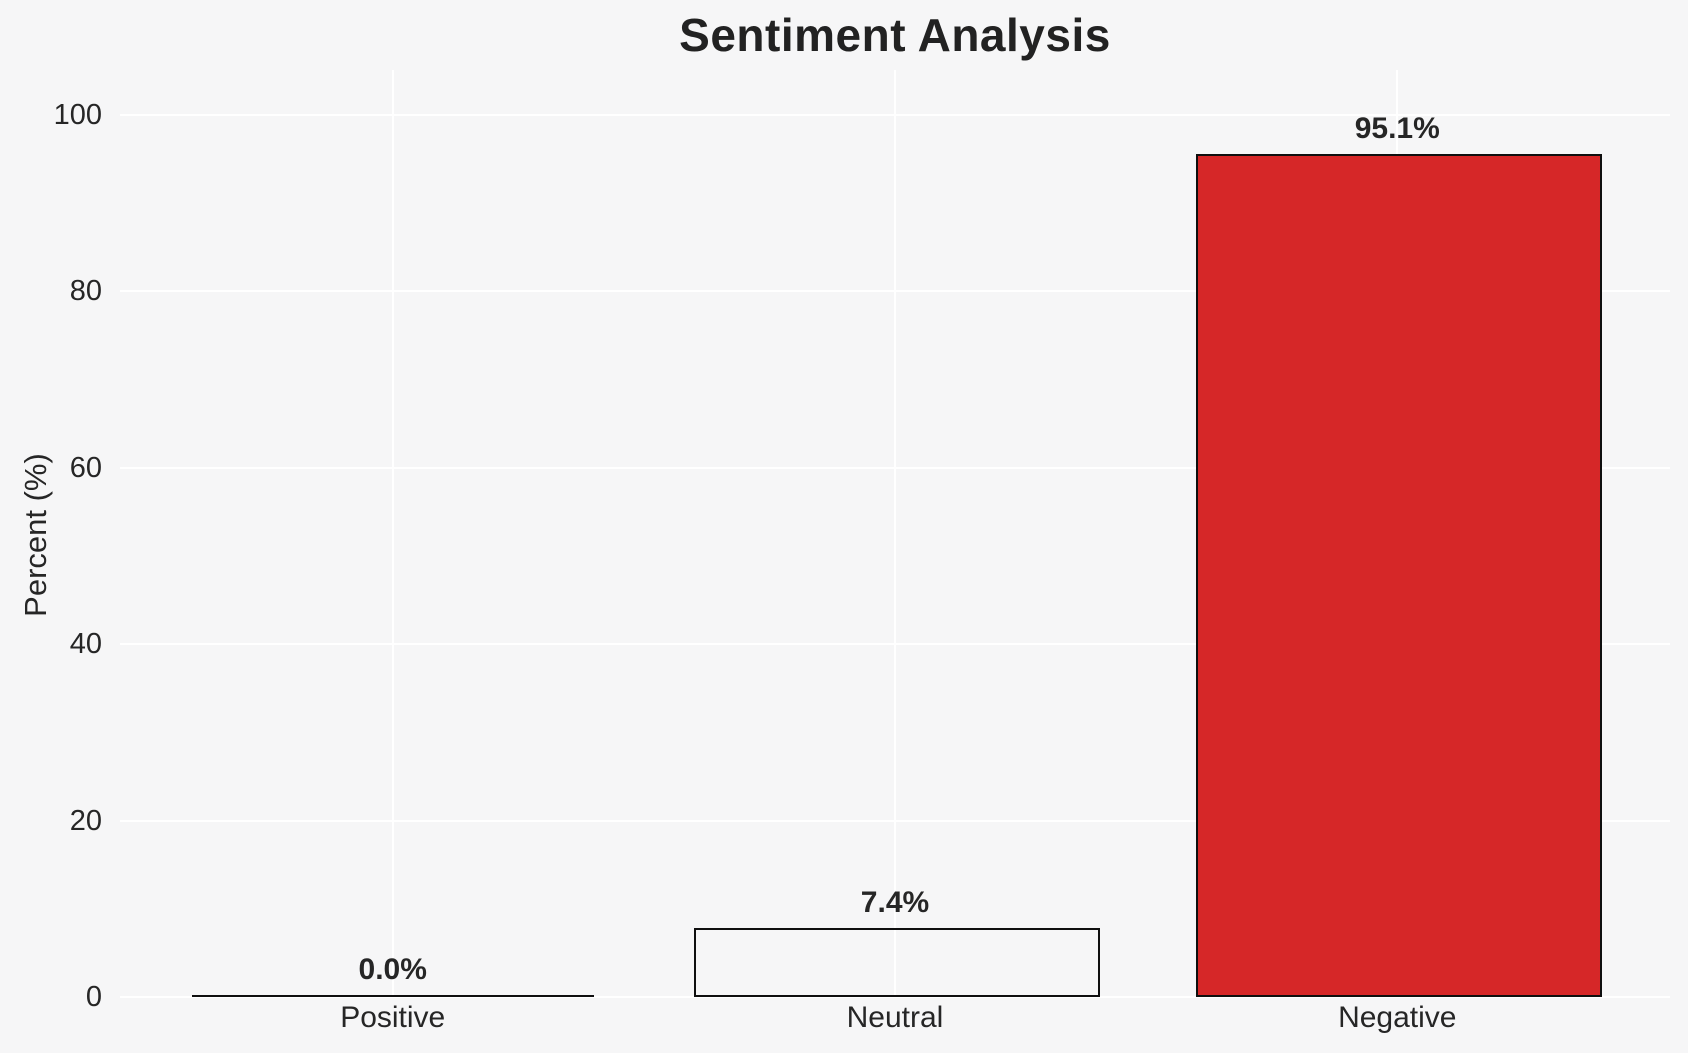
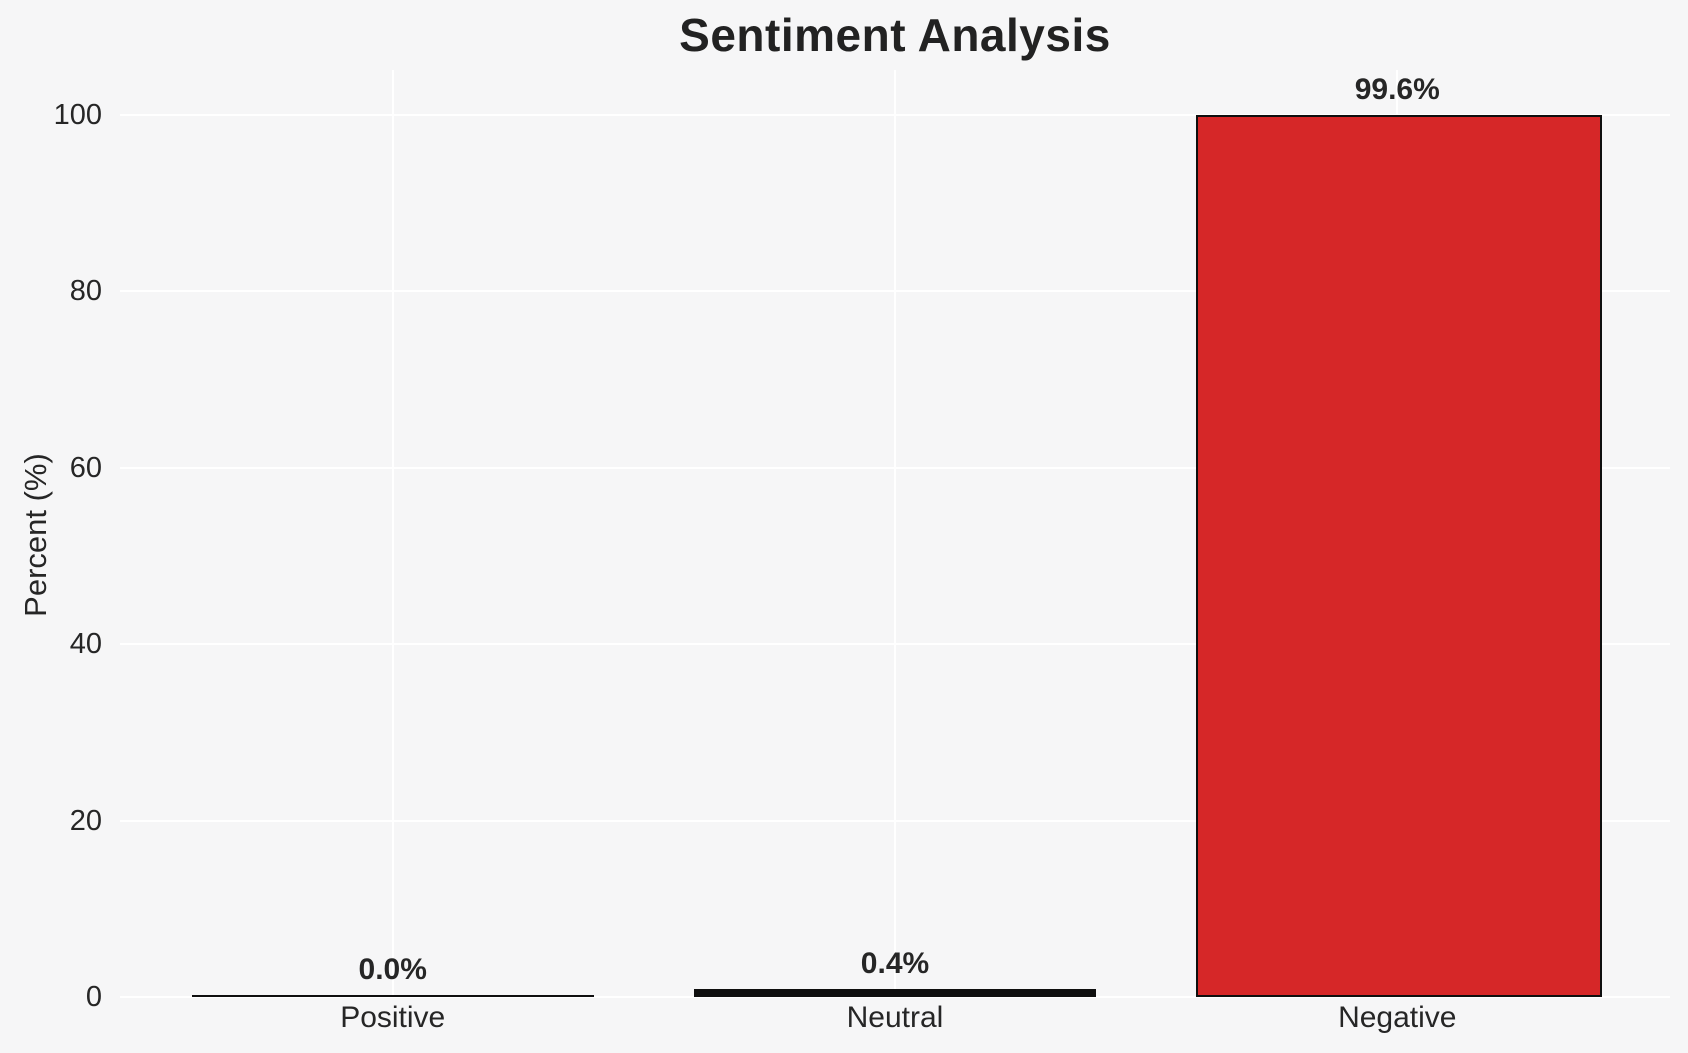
Neutral: 7.4% -> 0.4%
Negative: 95.1% -> 99.6%
